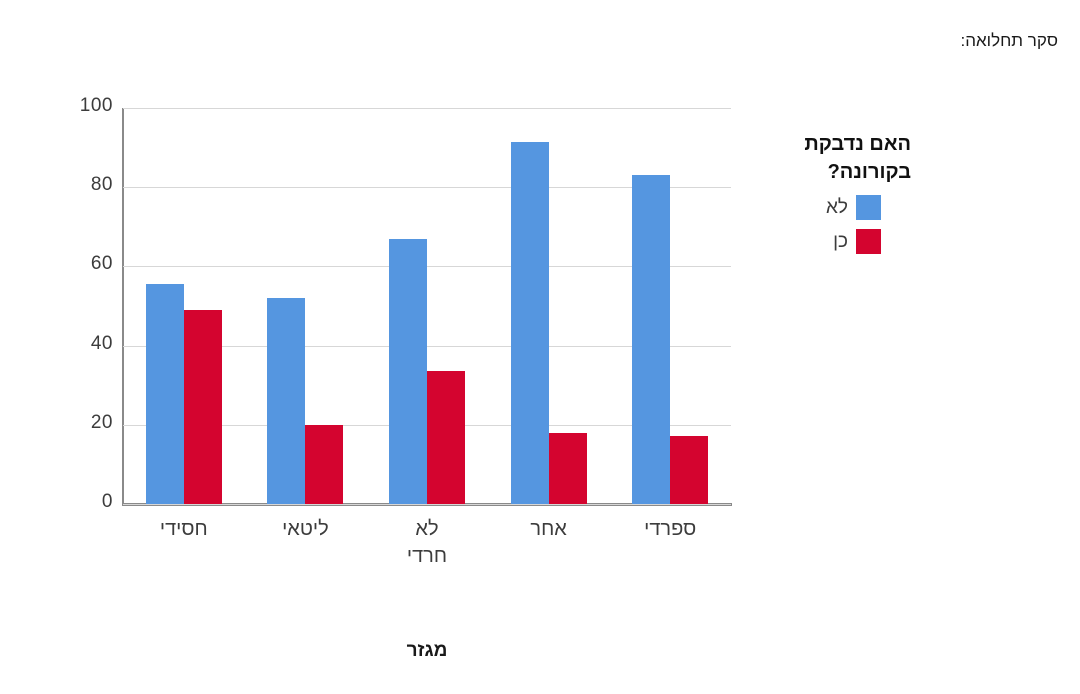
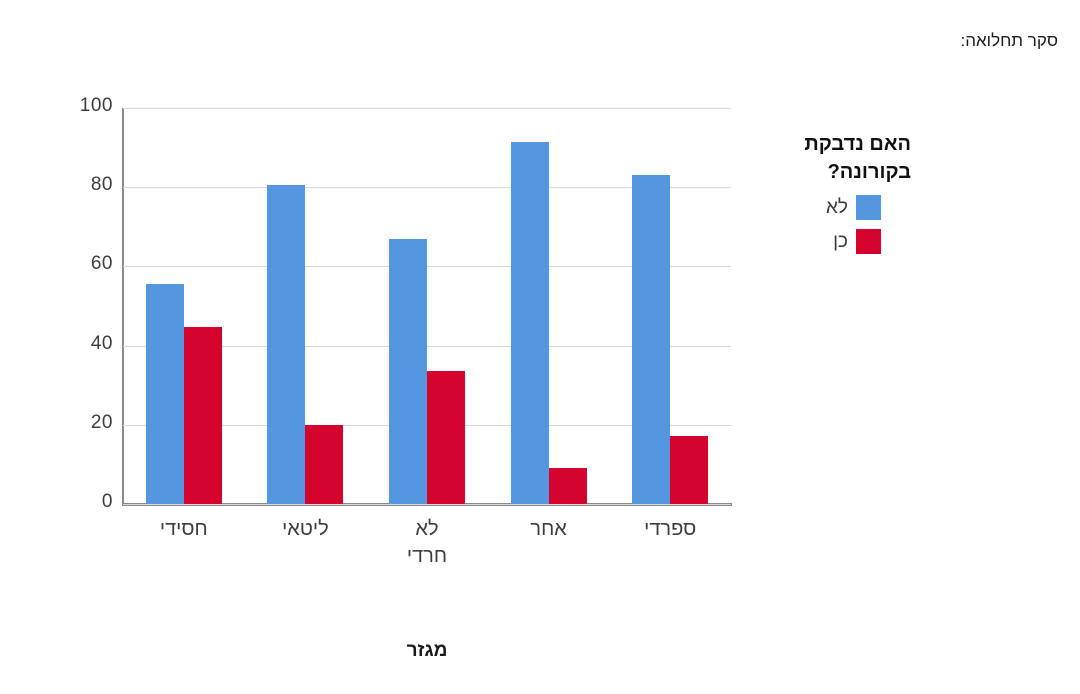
כן/חסידי: 49 -> 45
לא/ליטאי: 52 -> 80
כן/אחר: 18 -> 9
